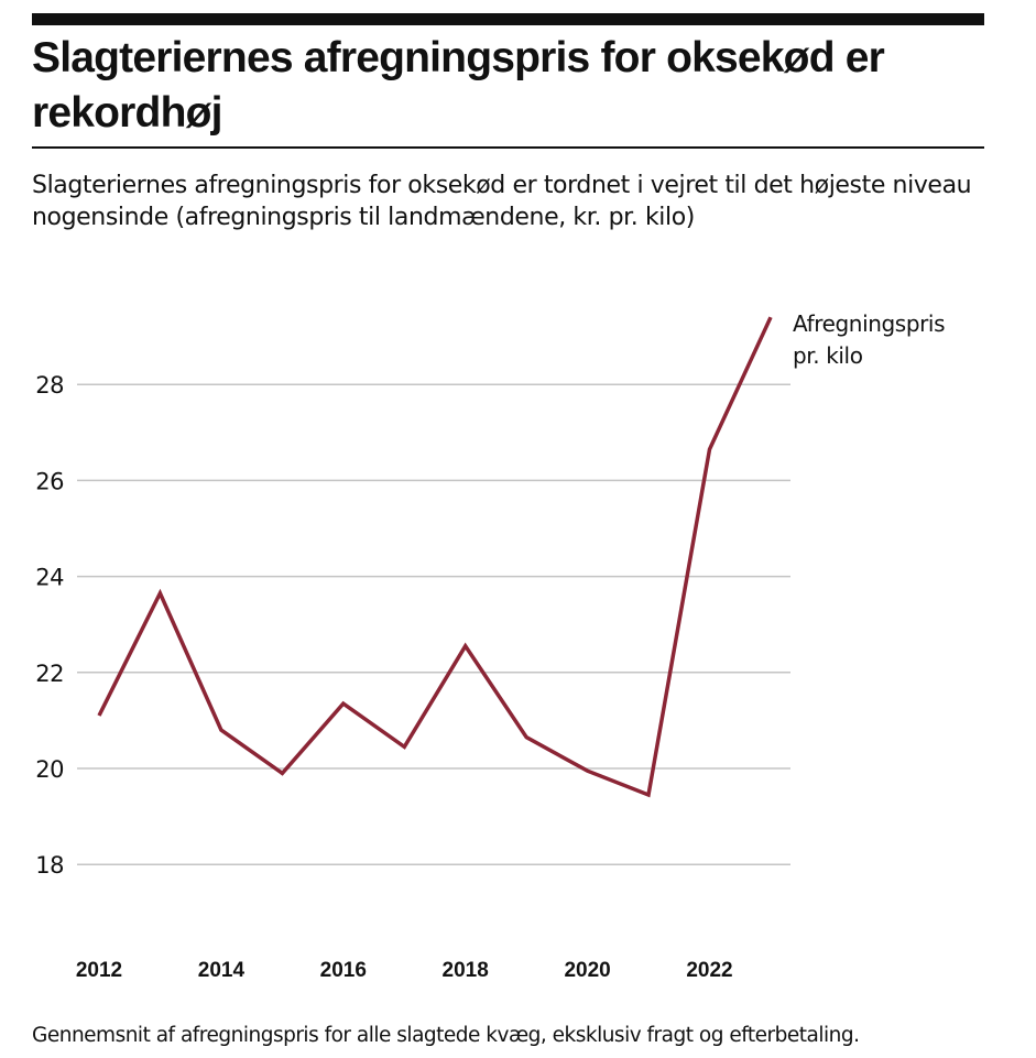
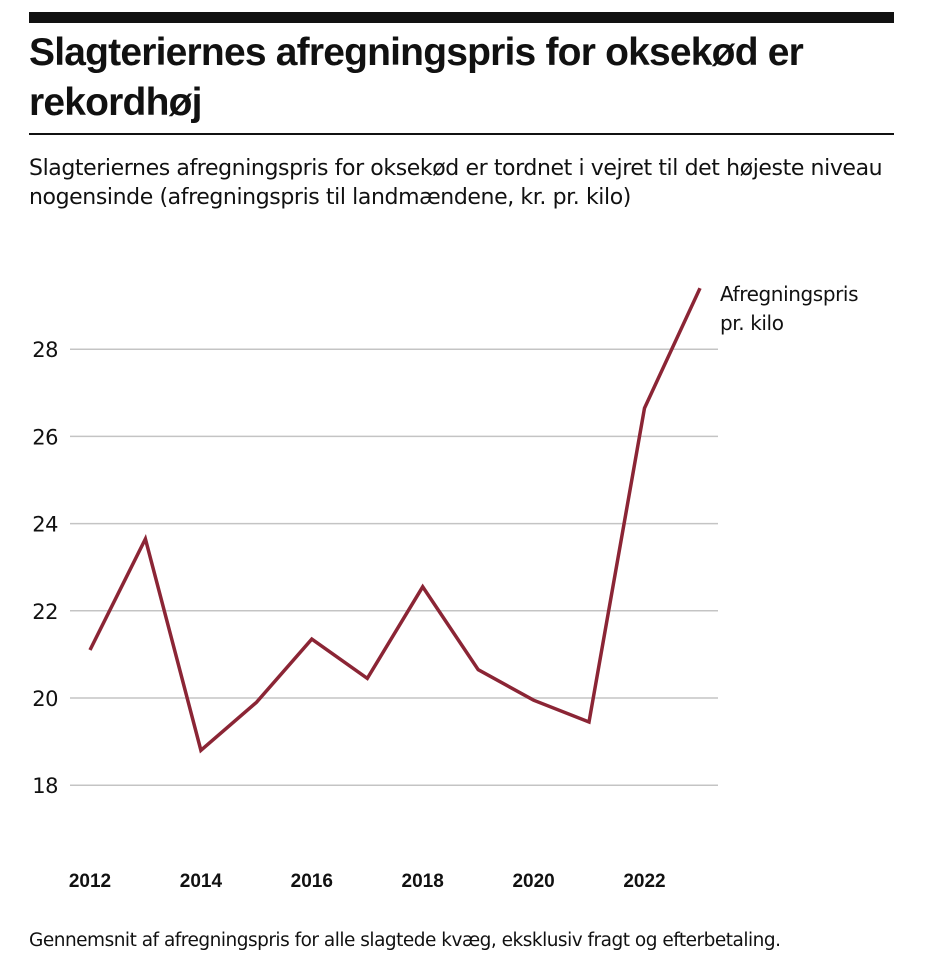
2014: 20.8 -> 18.8
